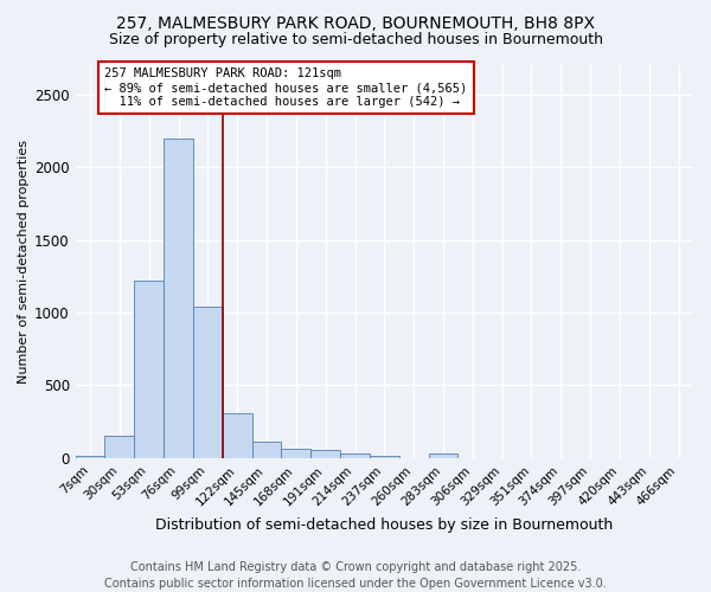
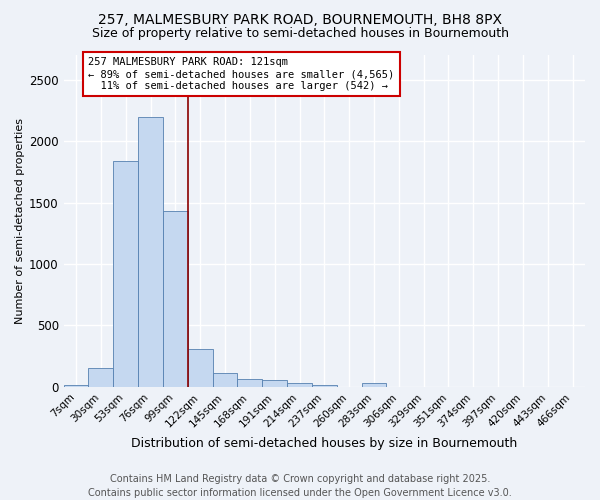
53sqm: 1220 -> 1840
99sqm: 1040 -> 1430
